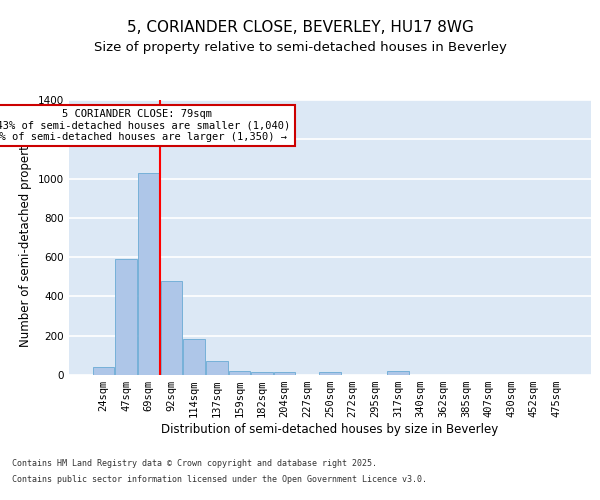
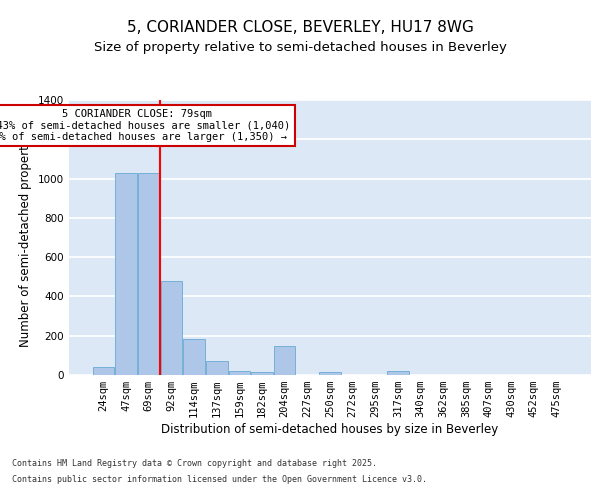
47sqm: 590 -> 1030
204sqm: 20 -> 150
